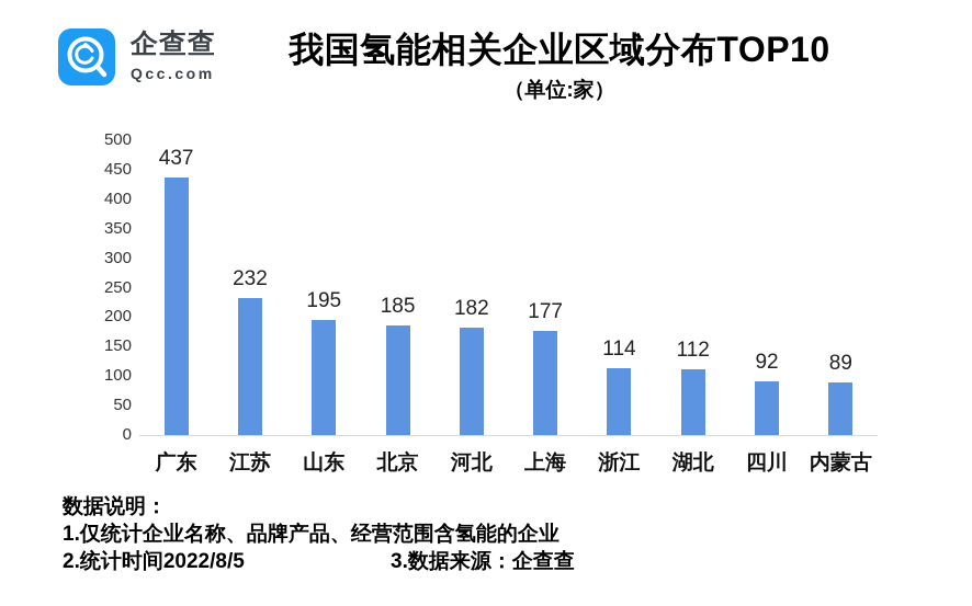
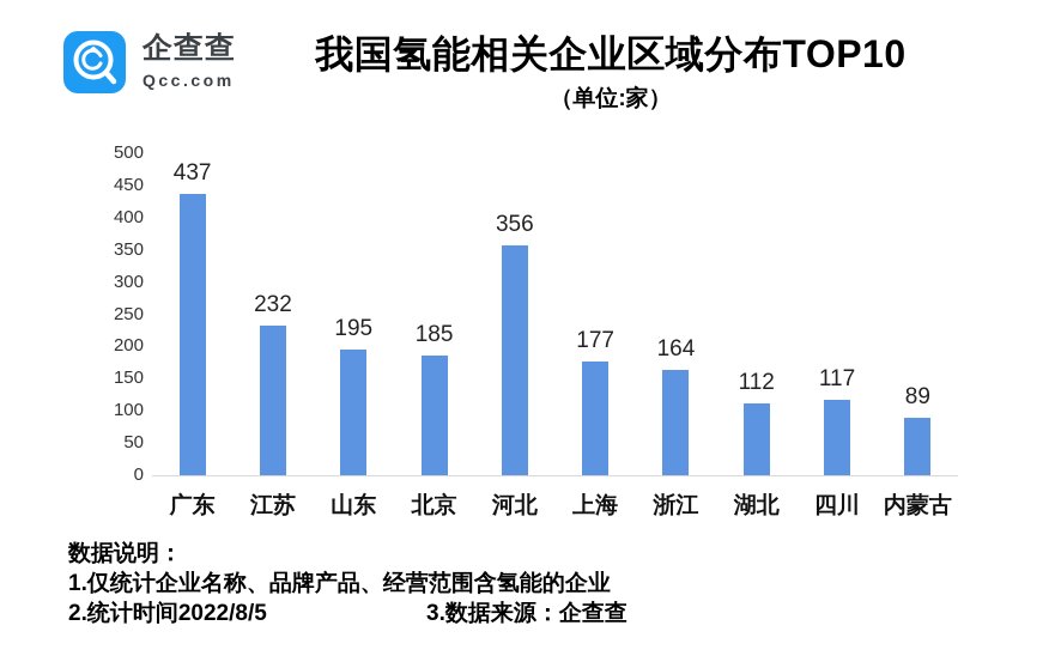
河北: 182 -> 356
浙江: 114 -> 164
四川: 92 -> 117
